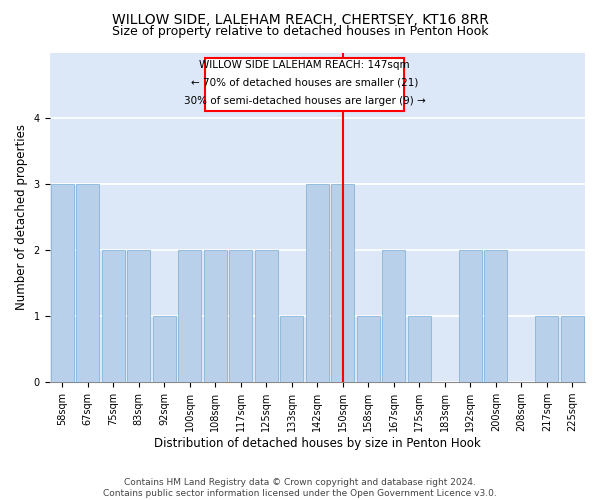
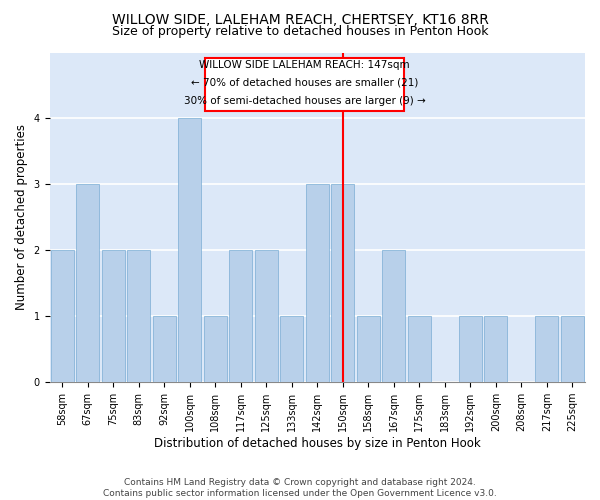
58sqm: 3 -> 2
100sqm: 2 -> 4
108sqm: 2 -> 1
192sqm: 2 -> 1
200sqm: 2 -> 1
